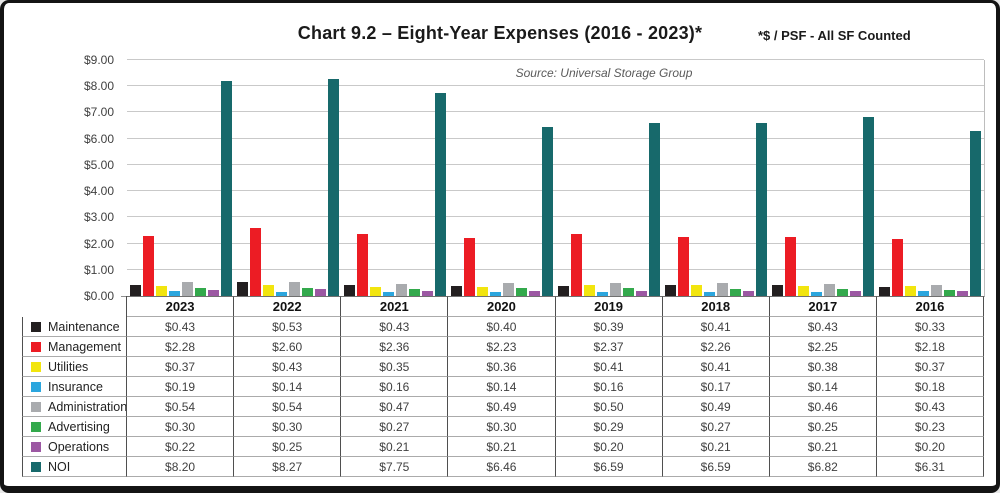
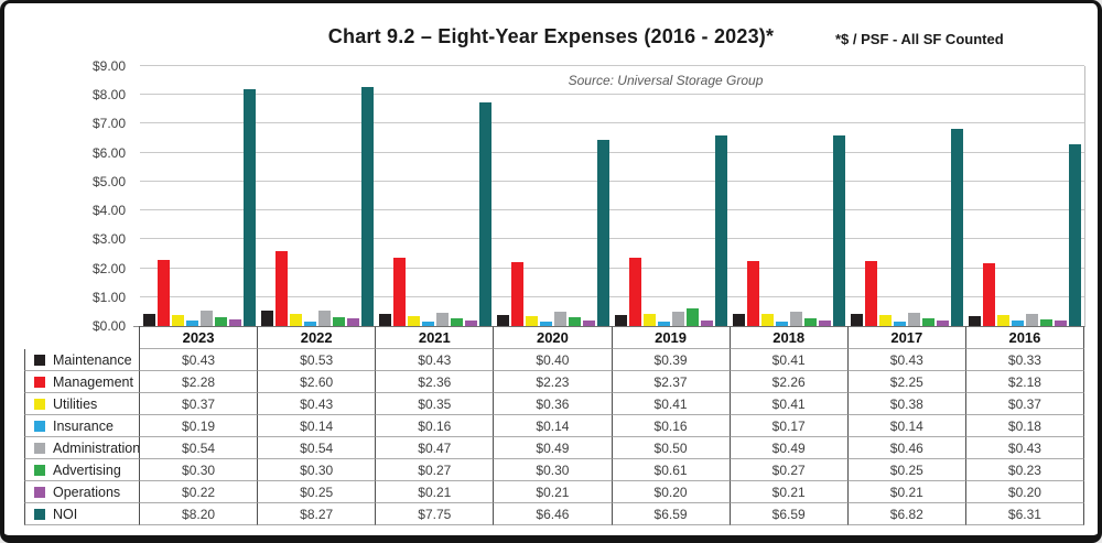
Advertising/2019: $0.29 -> $0.61
